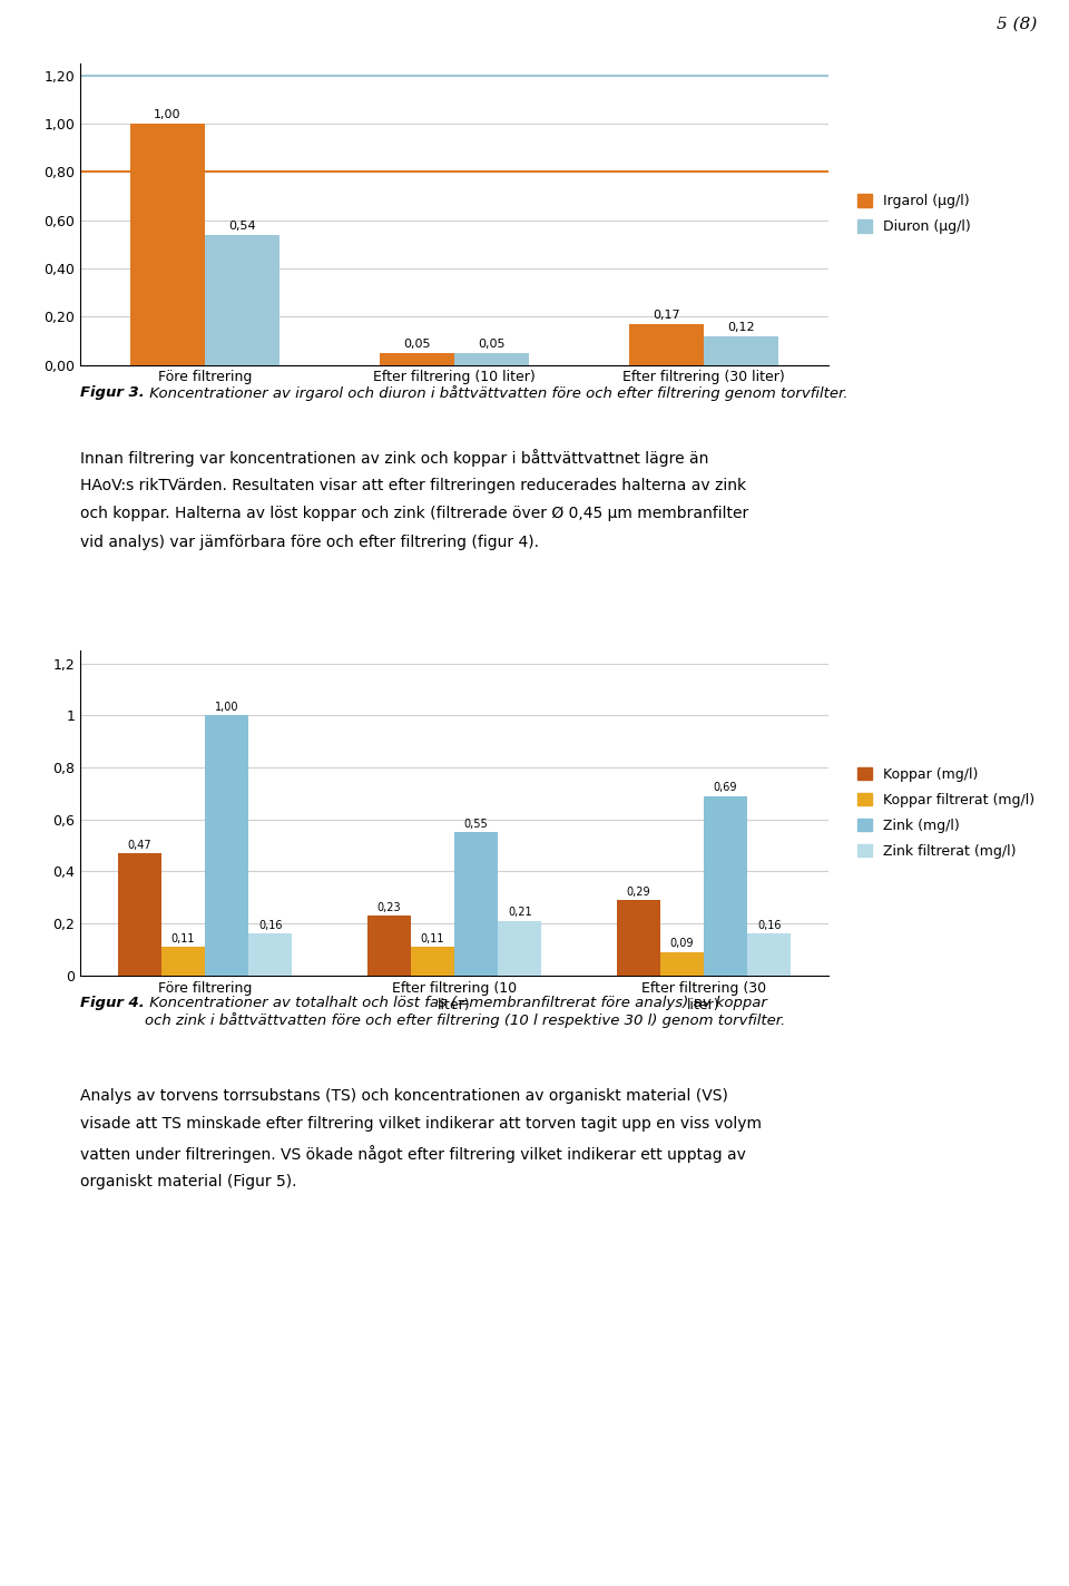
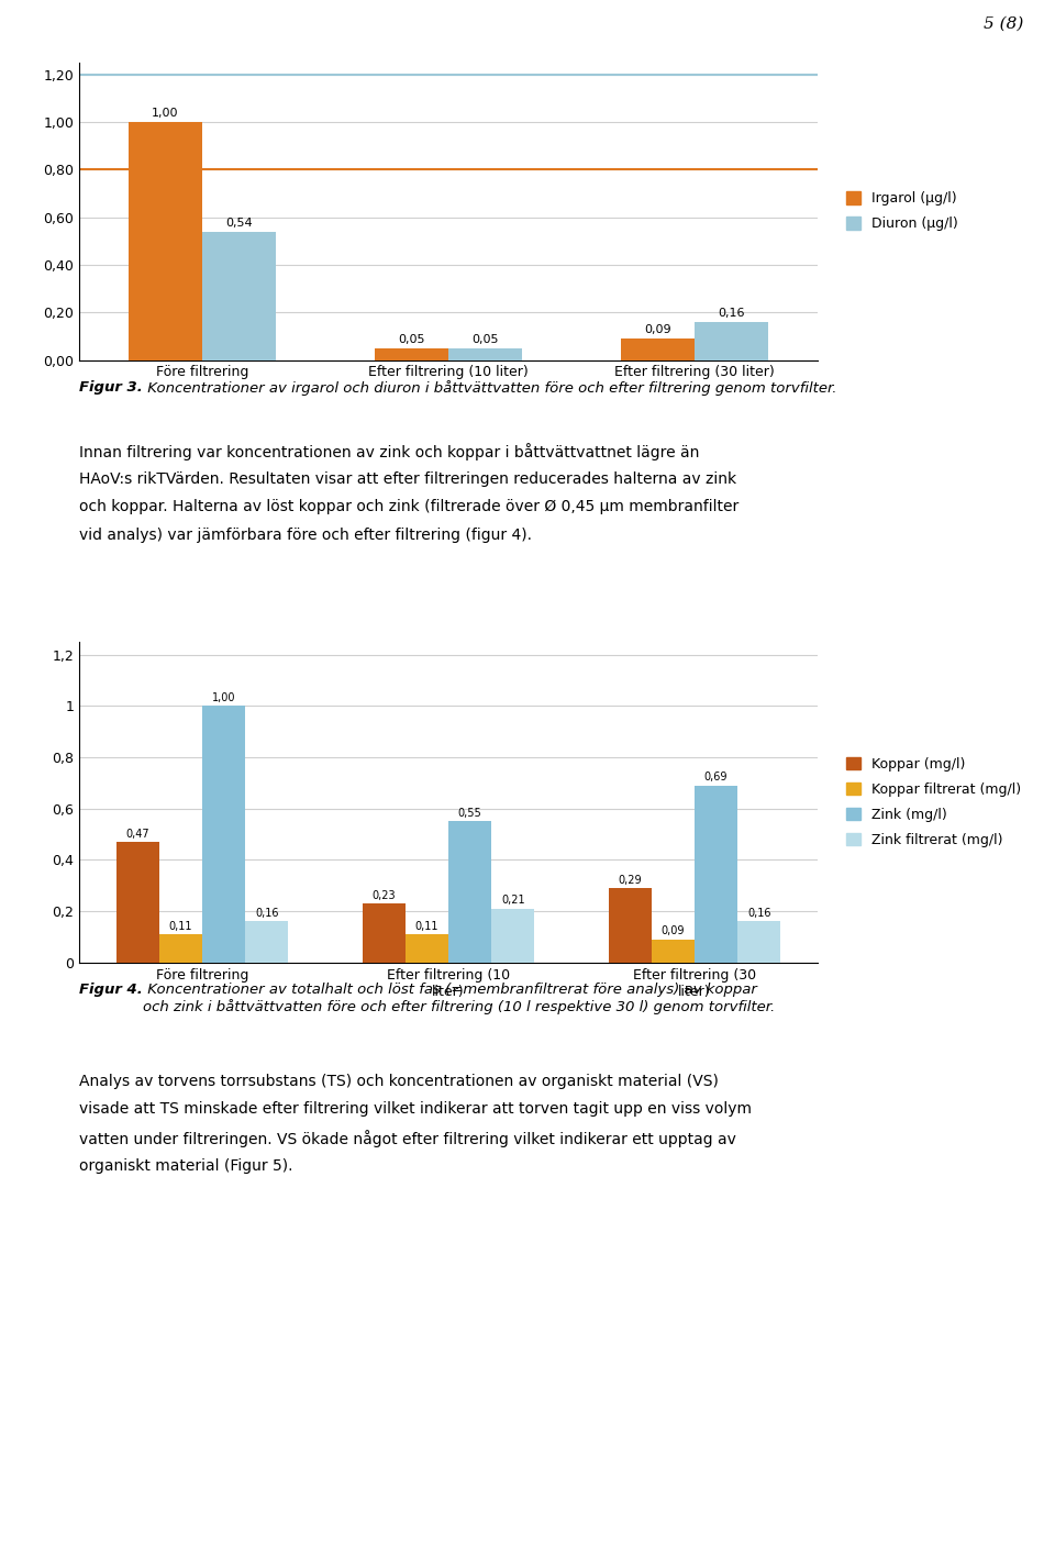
Irgarol (µg/l)/Efter filtrering (30 liter): 0,17 -> 0,09
Diuron (µg/l)/Efter filtrering (30 liter): 0,12 -> 0,16
